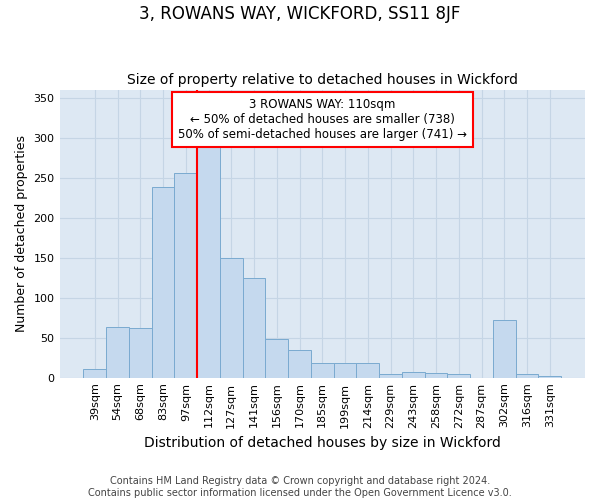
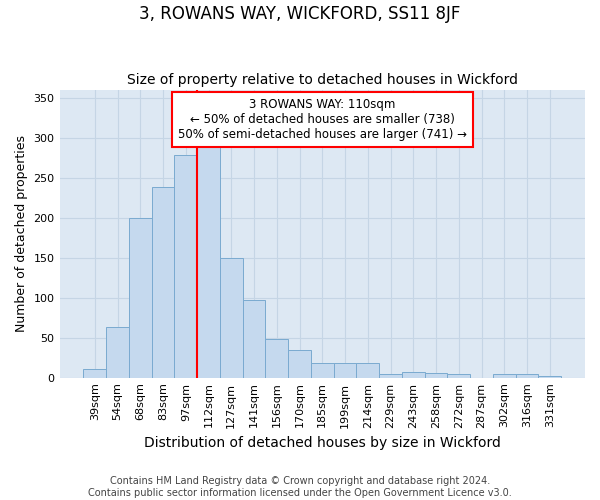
68sqm: 62 -> 200
97sqm: 256 -> 278
141sqm: 124 -> 97
302sqm: 72 -> 4
